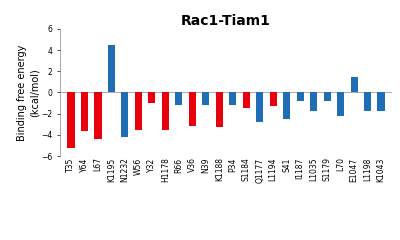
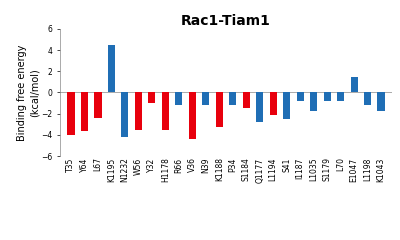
T35: -5.2 -> -4.0
L67: -4.4 -> -2.4
V36: -3.2 -> -4.4
L1194: -1.3 -> -2.1
L70: -2.2 -> -0.8
L1198: -1.8 -> -1.2
